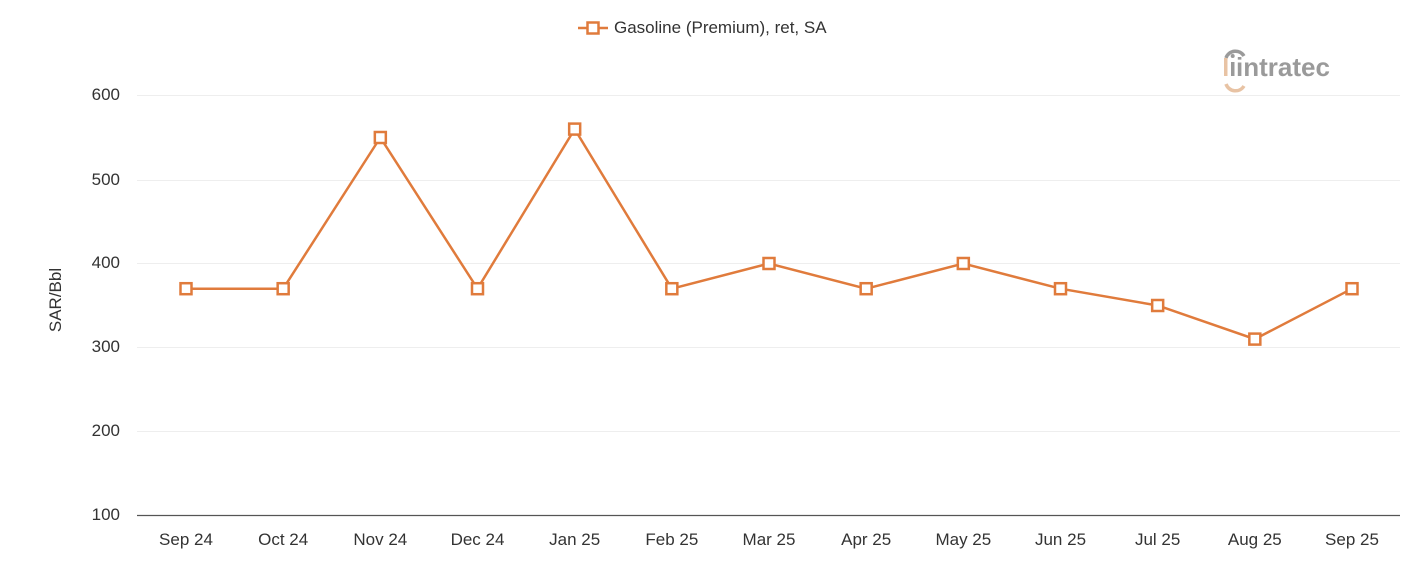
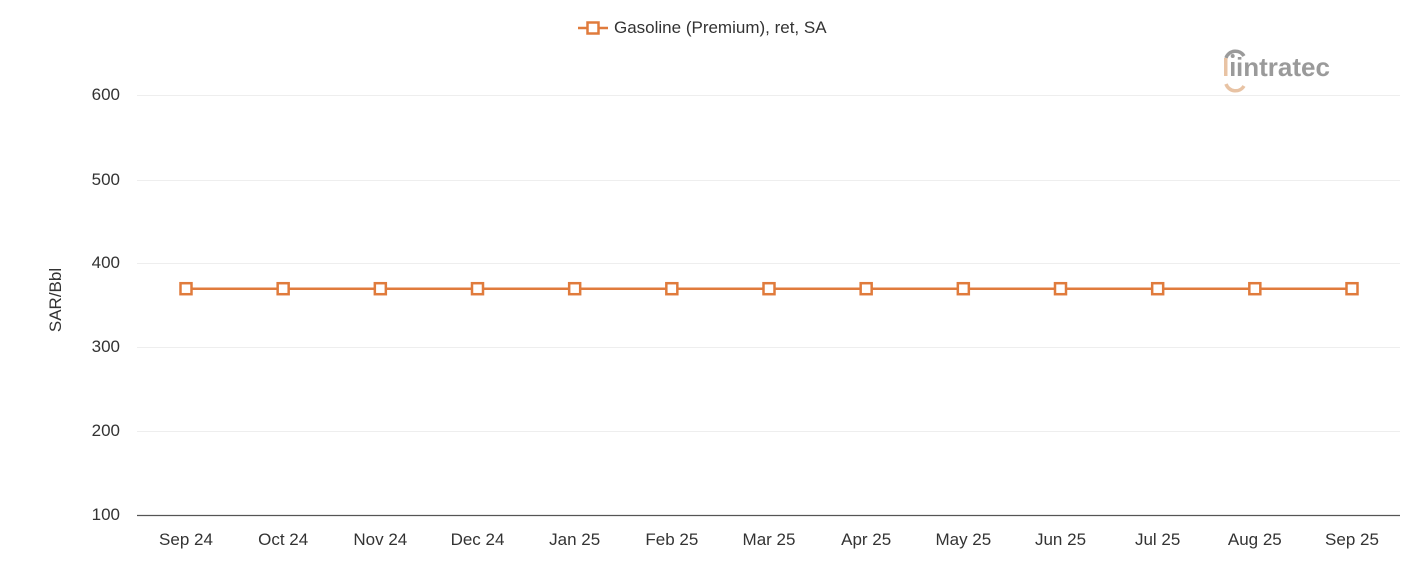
Nov 24: 550 -> 370
Jan 25: 560 -> 370
Mar 25: 400 -> 370
May 25: 400 -> 370
Jul 25: 350 -> 370
Aug 25: 310 -> 370
